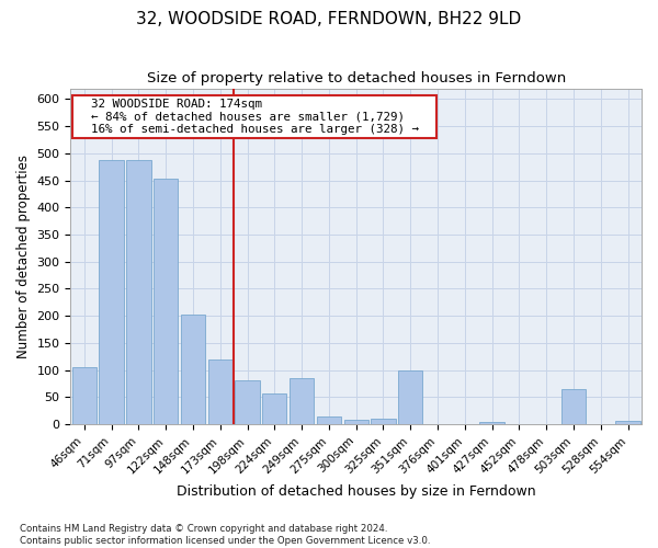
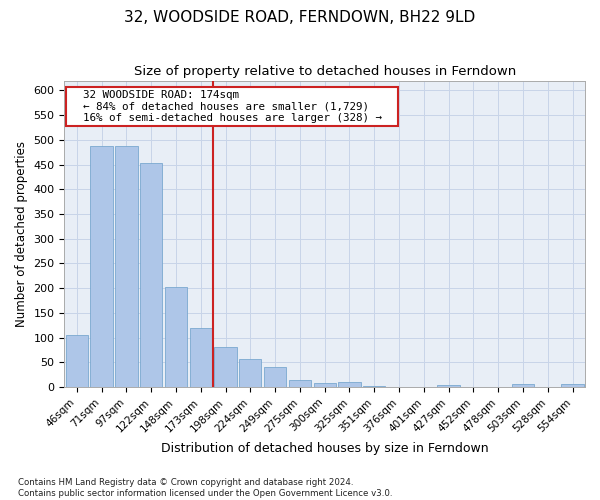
249sqm: 85 -> 40
351sqm: 100 -> 3
503sqm: 65 -> 6
